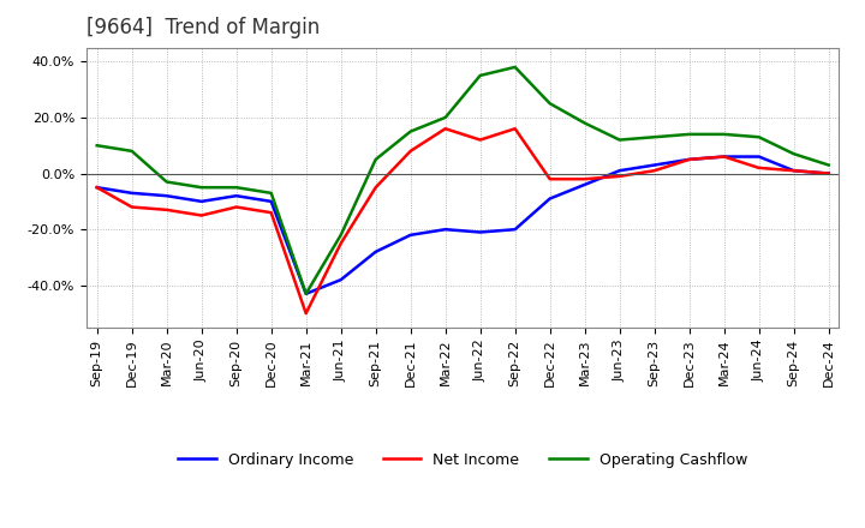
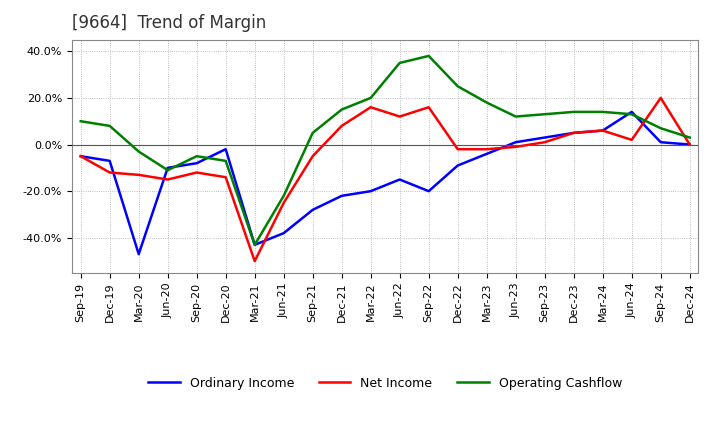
Ordinary Income/Mar-20: -8% -> -47%
Operating Cashflow/Jun-20: -5% -> -11%
Ordinary Income/Dec-20: -10% -> -2%
Ordinary Income/Jun-22: -21% -> -15%
Ordinary Income/Jun-24: 6% -> 14%
Net Income/Sep-24: 1% -> 20%
